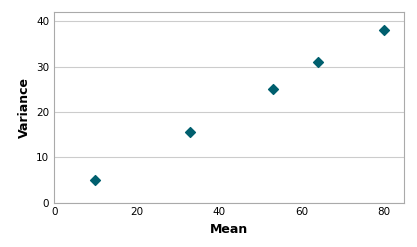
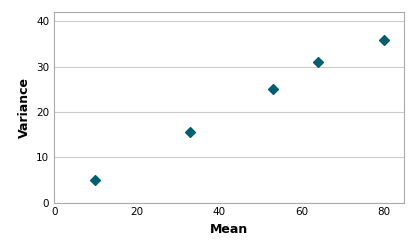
80: 38.0 -> 36.0
